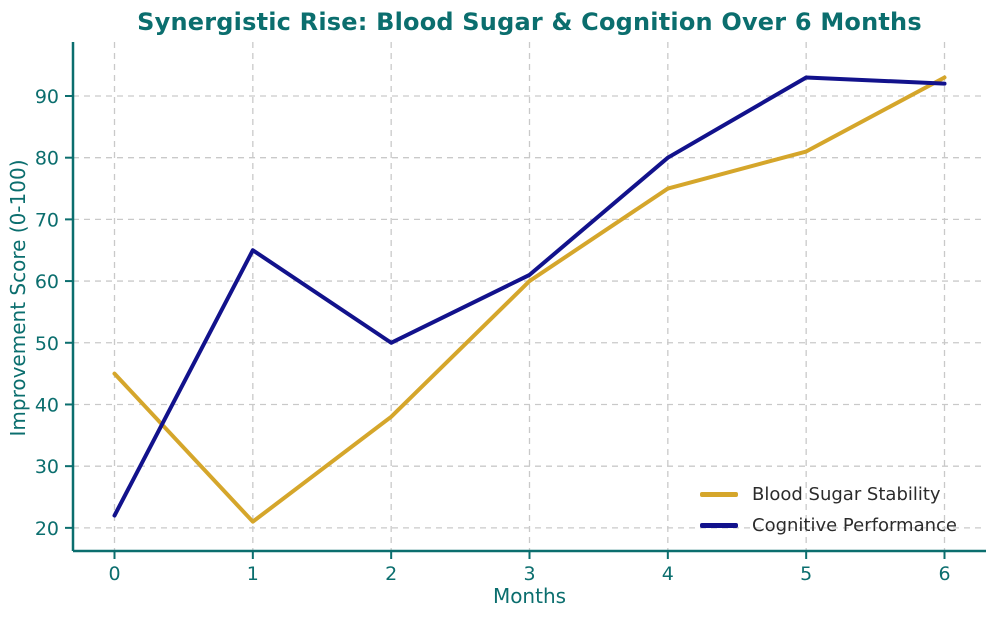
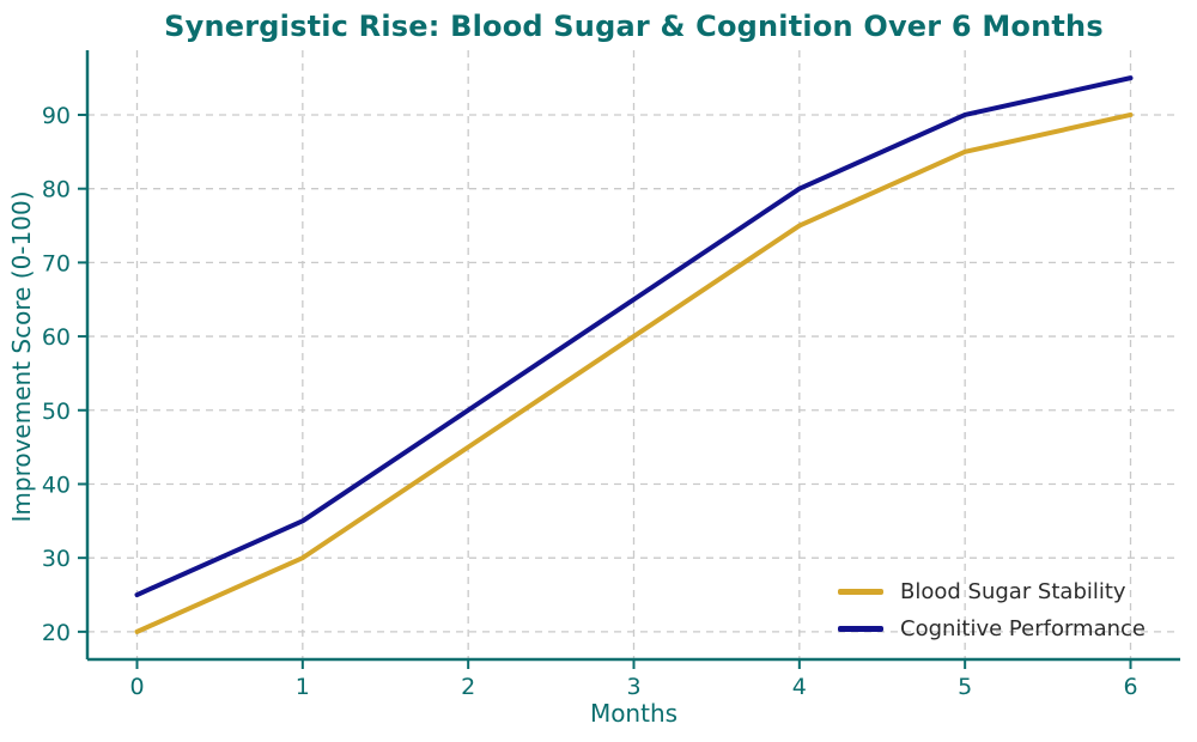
Blood Sugar Stability/0: 45 -> 20
Cognitive Performance/0: 22 -> 25
Blood Sugar Stability/1: 21 -> 30
Cognitive Performance/1: 65 -> 35
Blood Sugar Stability/2: 38 -> 45
Cognitive Performance/3: 61 -> 65
Blood Sugar Stability/5: 81 -> 85
Cognitive Performance/5: 93 -> 90
Blood Sugar Stability/6: 93 -> 90
Cognitive Performance/6: 92 -> 95
